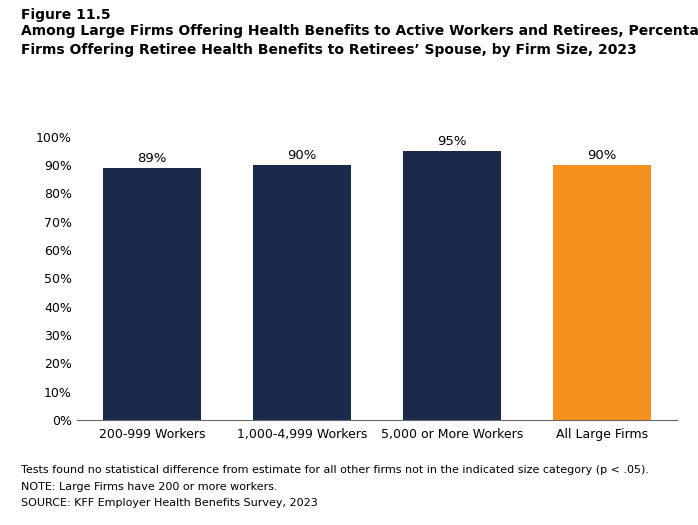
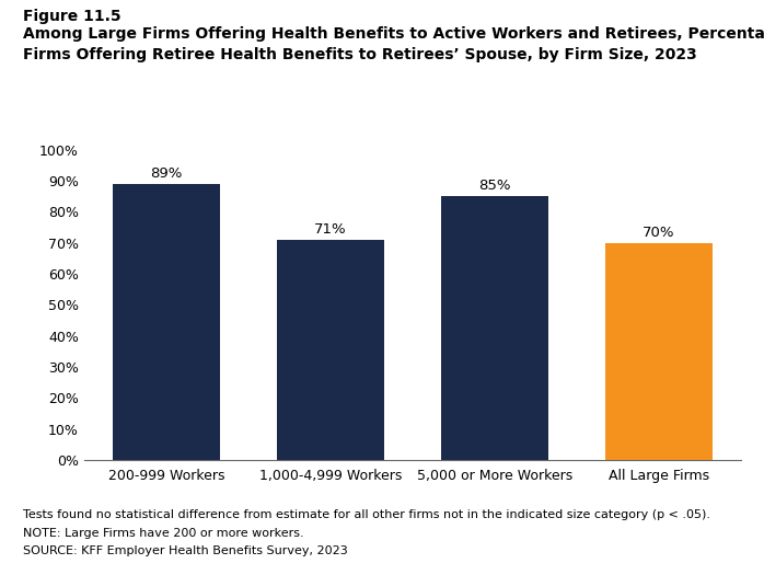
1,000-4,999 Workers: 90% -> 71%
5,000 or More Workers: 95% -> 85%
All Large Firms: 90% -> 70%
